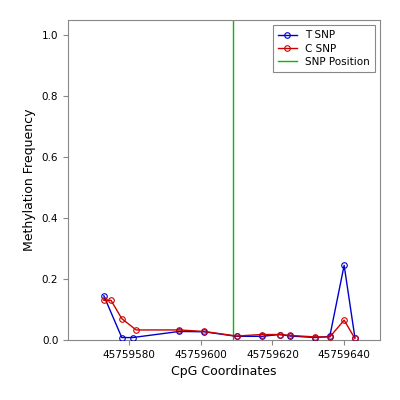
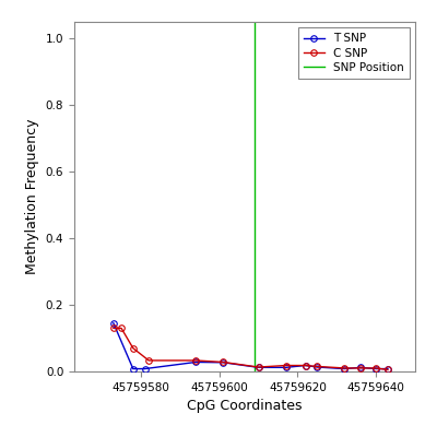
T SNP/45759640: 0.245 -> 0.008
C SNP/45759640: 0.065 -> 0.010
